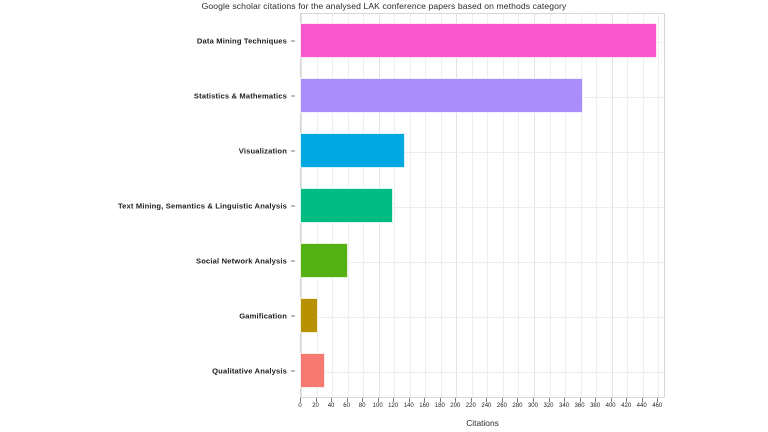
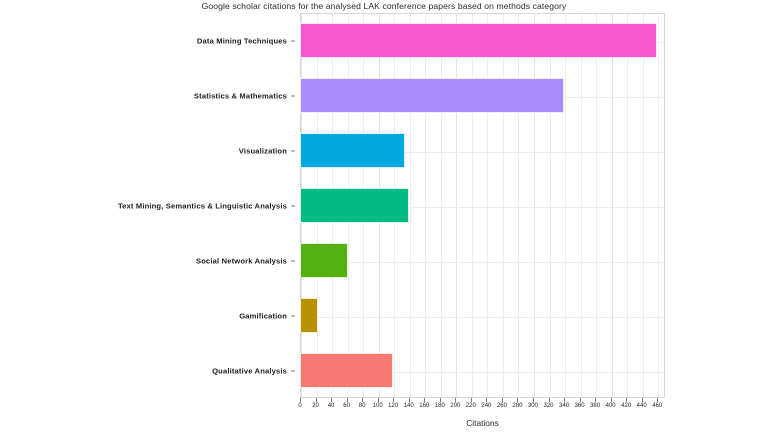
Statistics & Mathematics: 360 -> 340
Text Mining, Semantics & Linguistic Analysis: 120 -> 140
Qualitative Analysis: 30 -> 120
